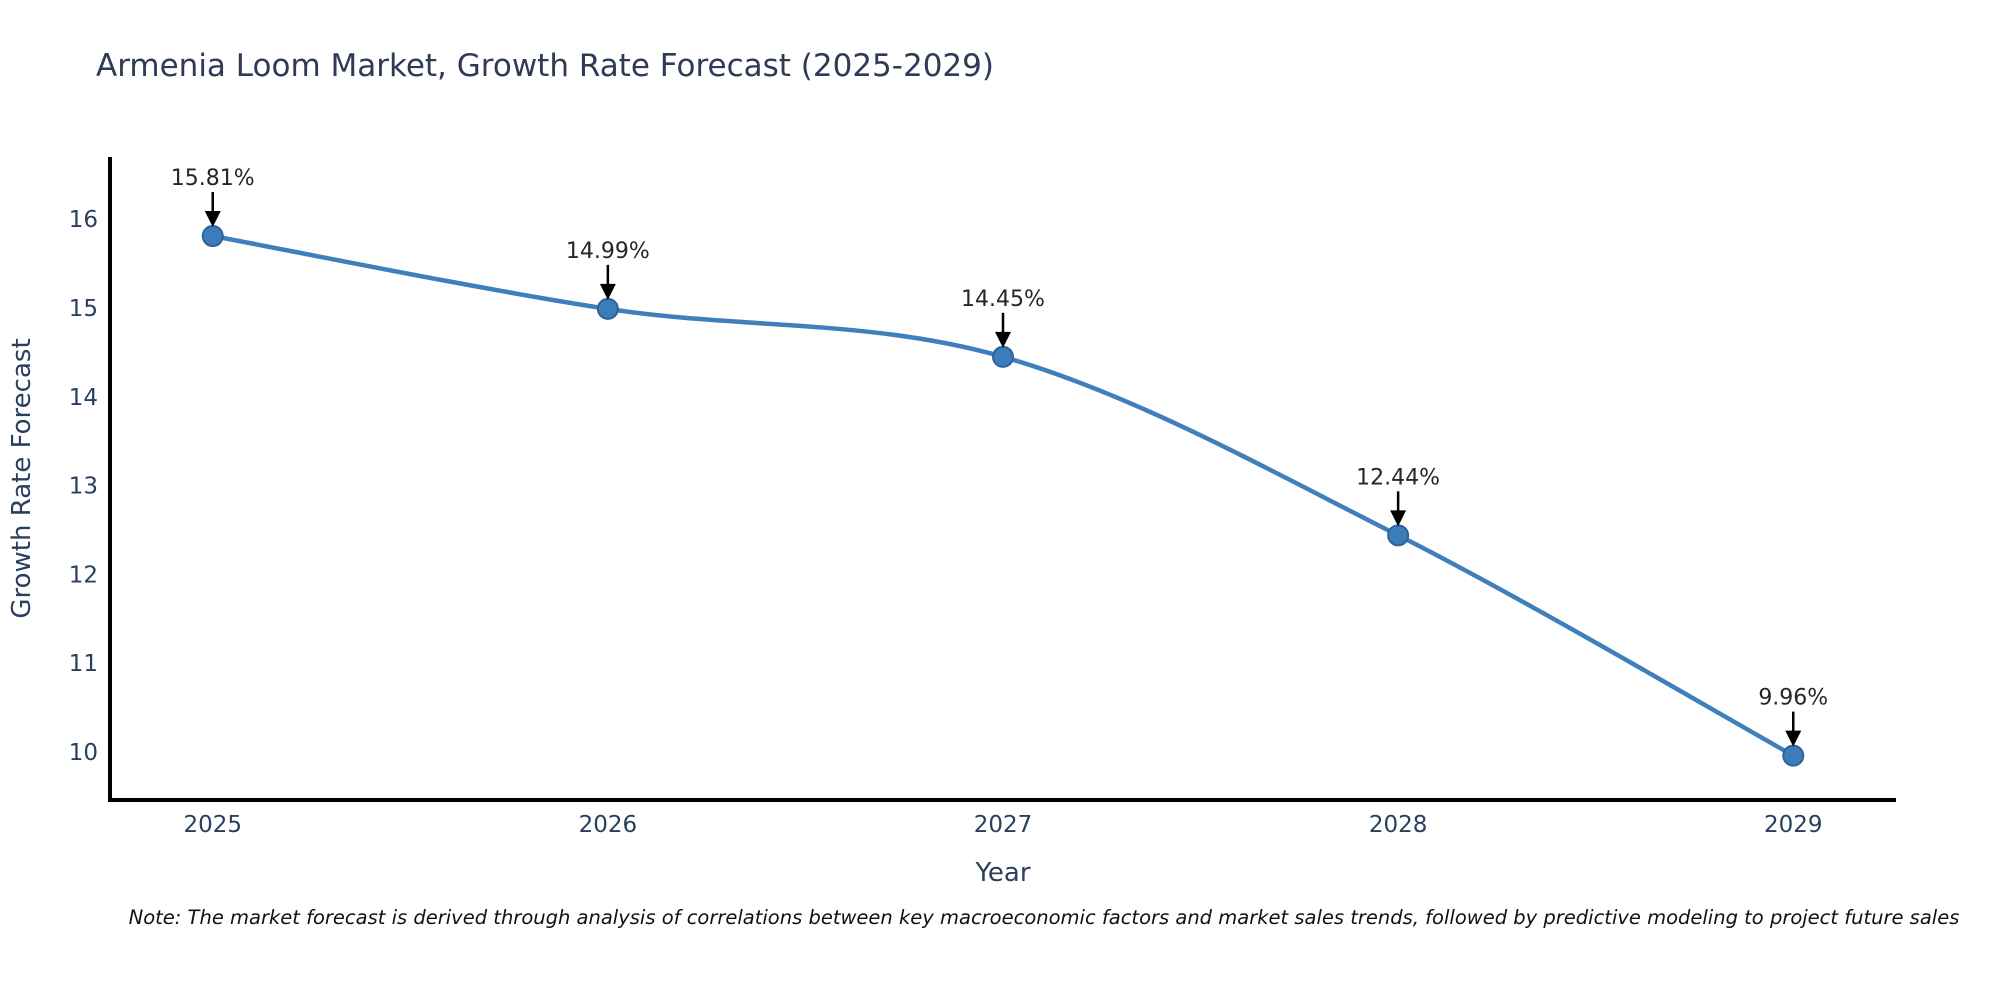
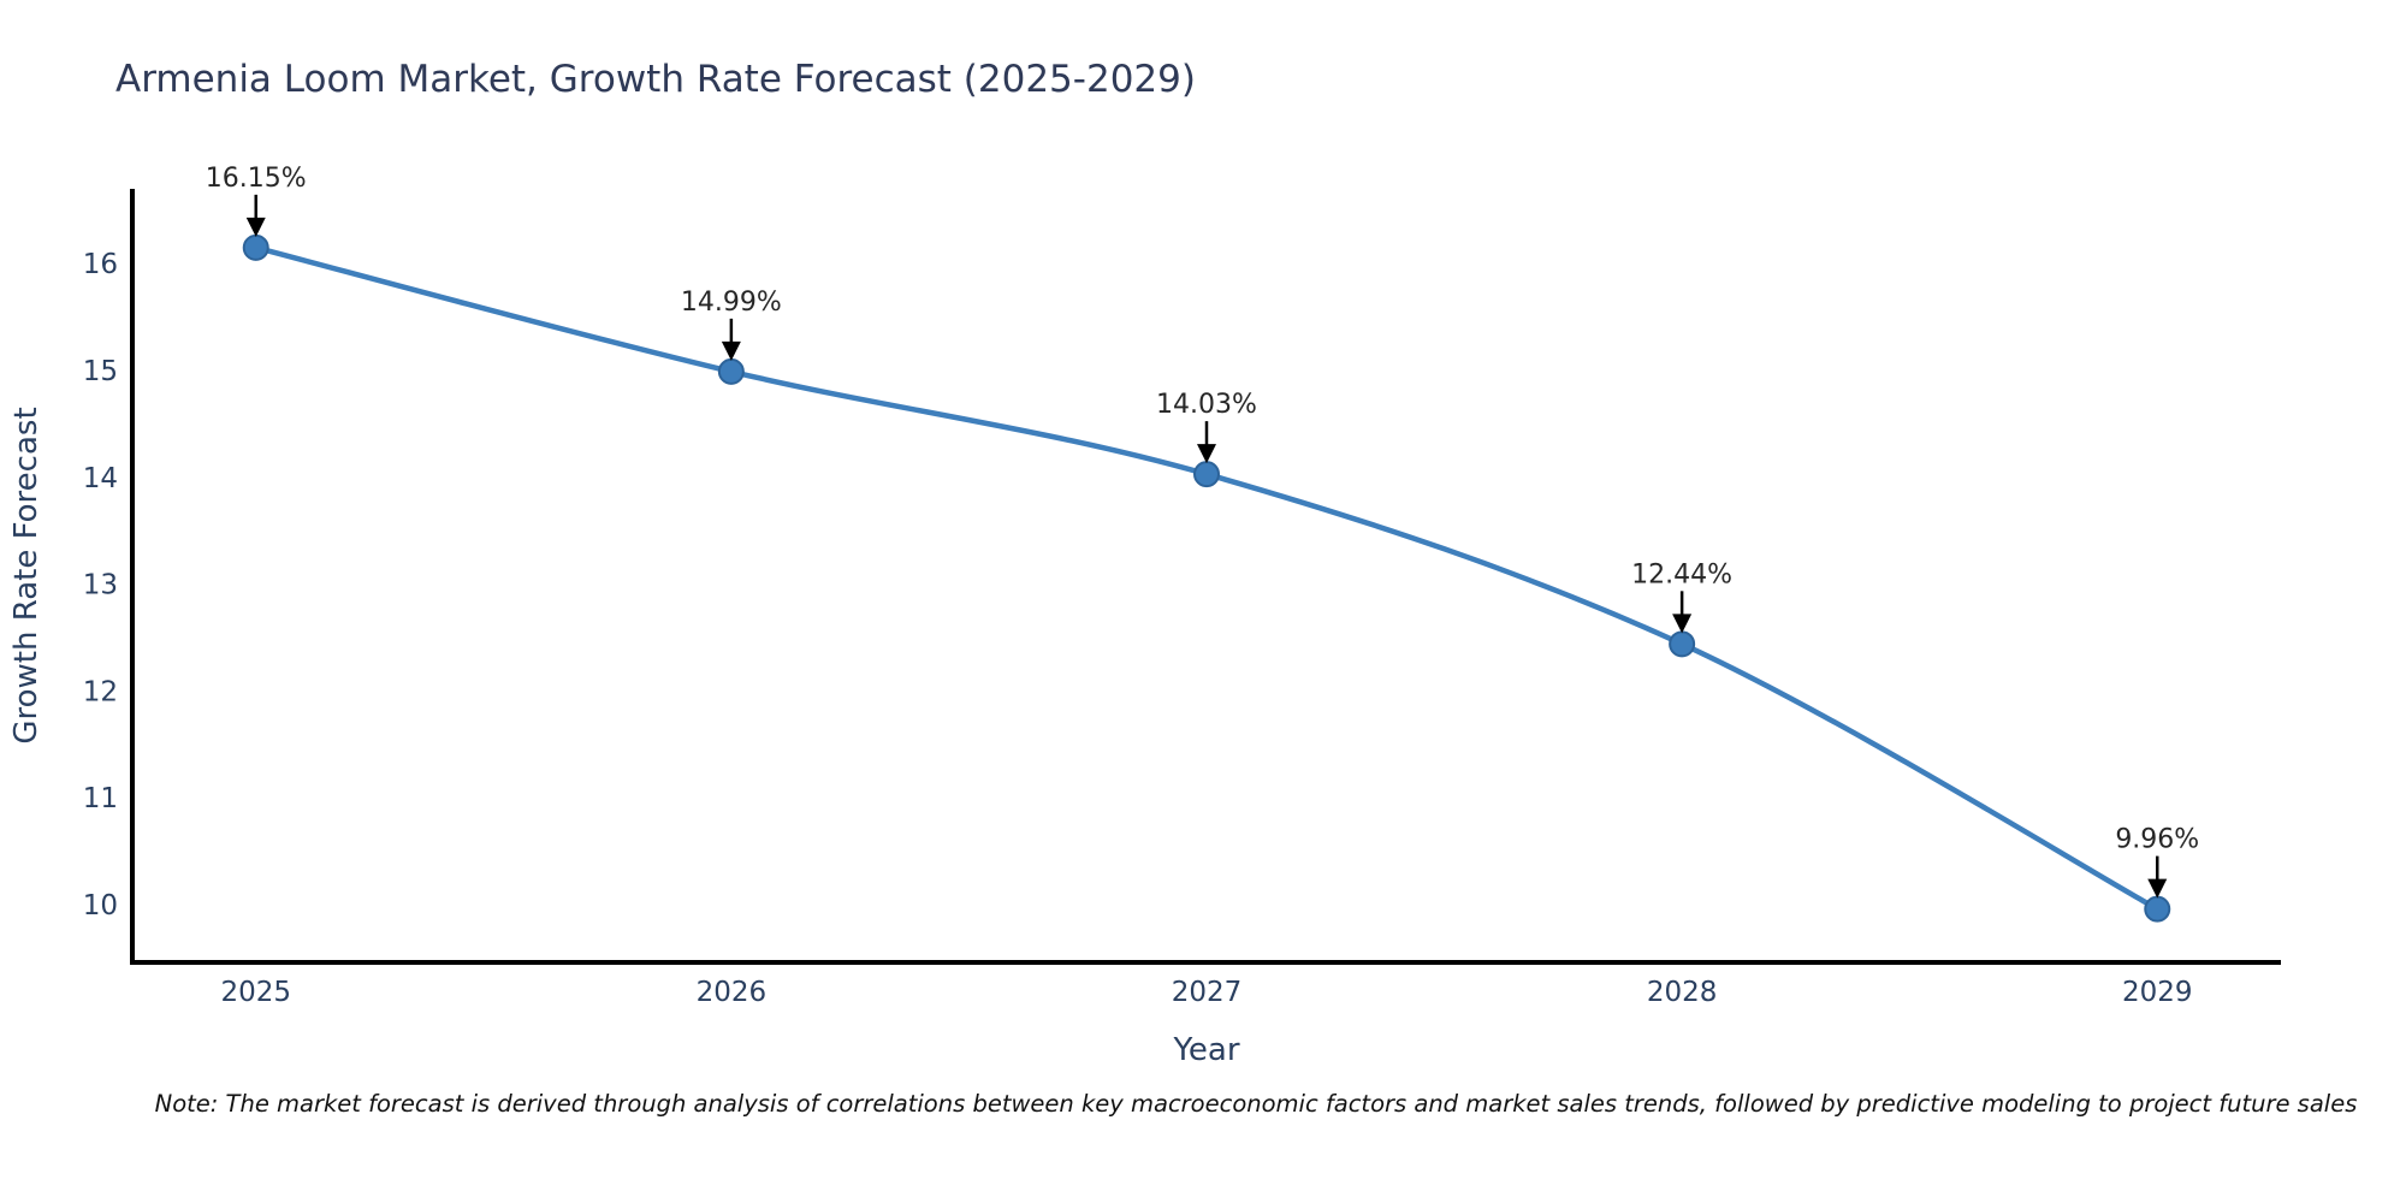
2025: 15.81% -> 16.15%
2027: 14.45% -> 14.03%
